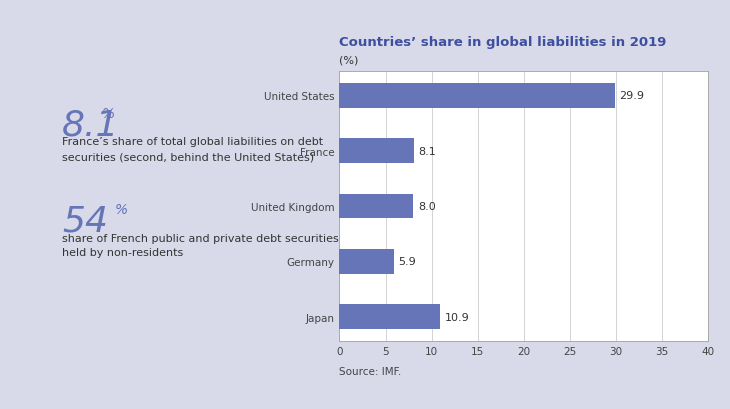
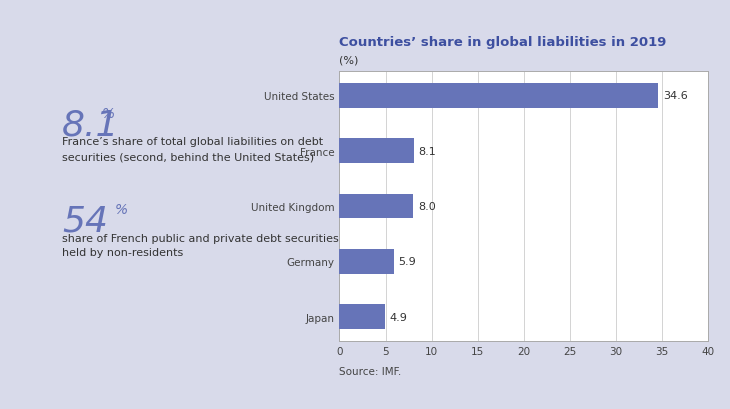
United States: 29.9 -> 34.6
Japan: 10.9 -> 4.9
